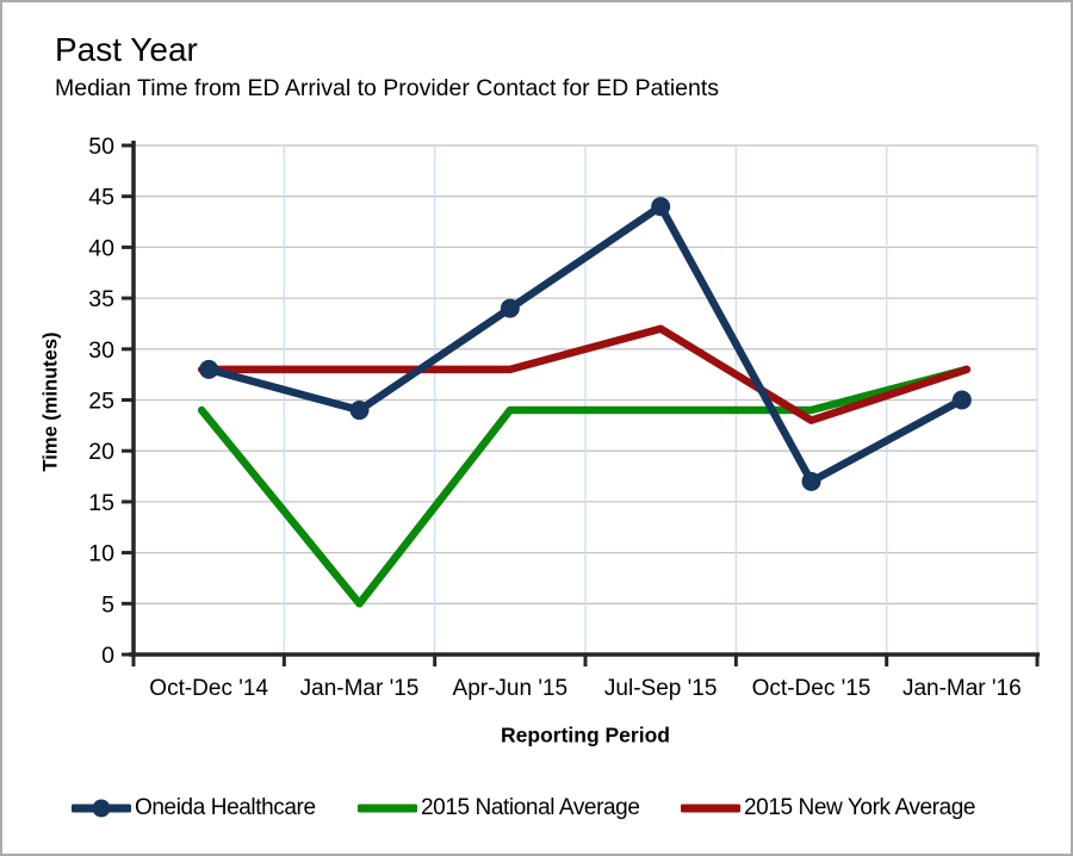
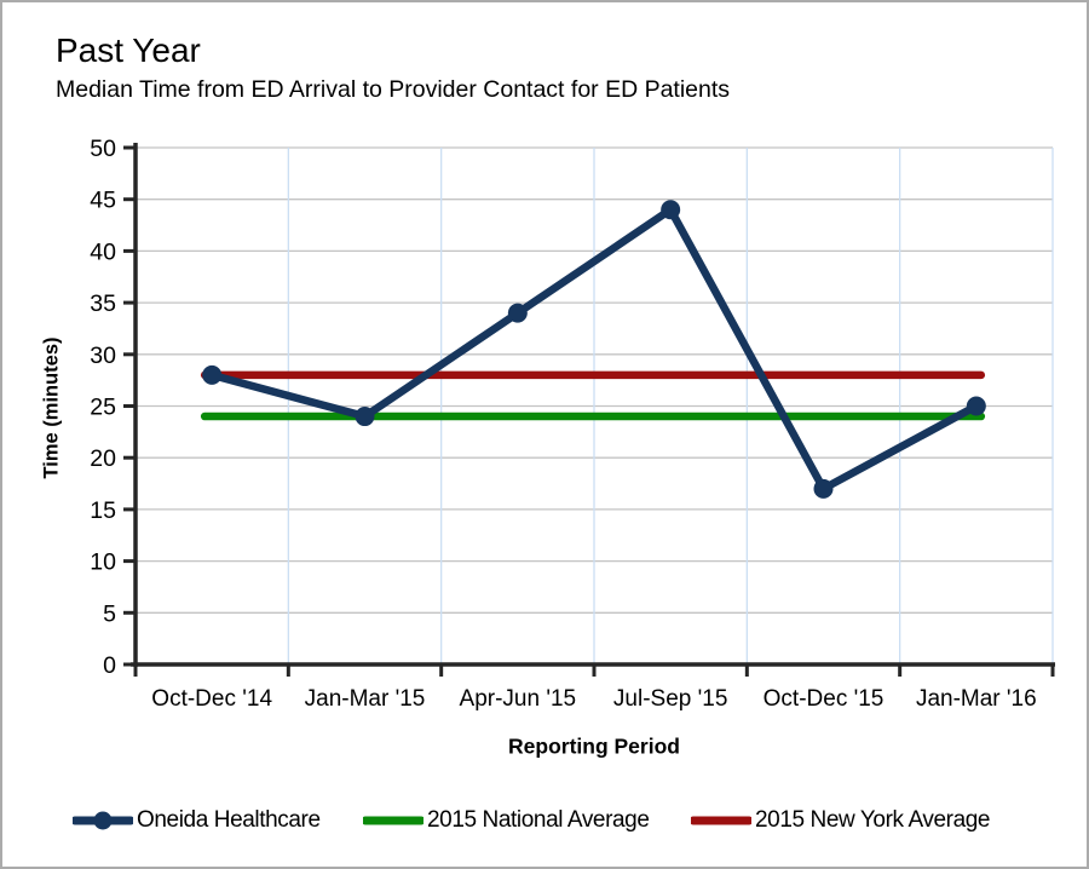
2015 National Average/Jan-Mar '15: 5 -> 24
2015 New York Average/Jul-Sep '15: 32 -> 28
2015 New York Average/Oct-Dec '15: 23 -> 28
2015 National Average/Jan-Mar '16: 28 -> 24
